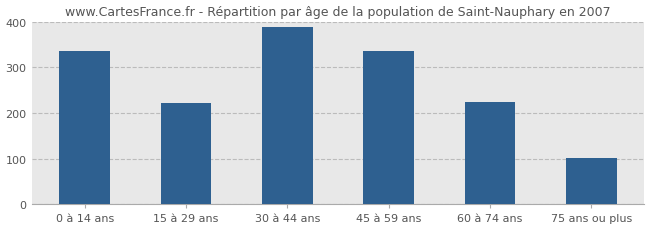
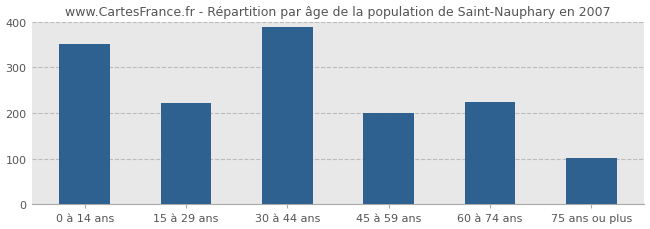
0 à 14 ans: 336 -> 350
45 à 59 ans: 335 -> 200
